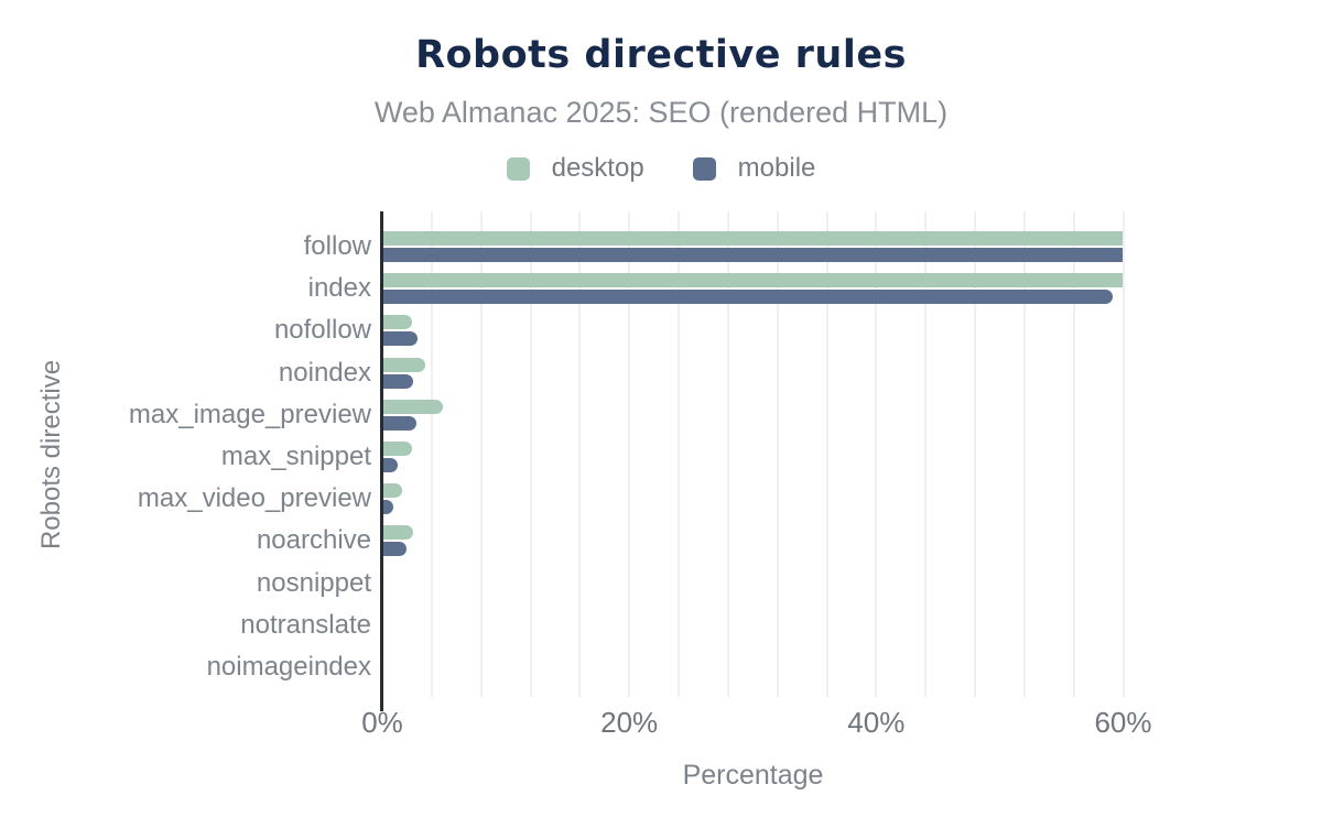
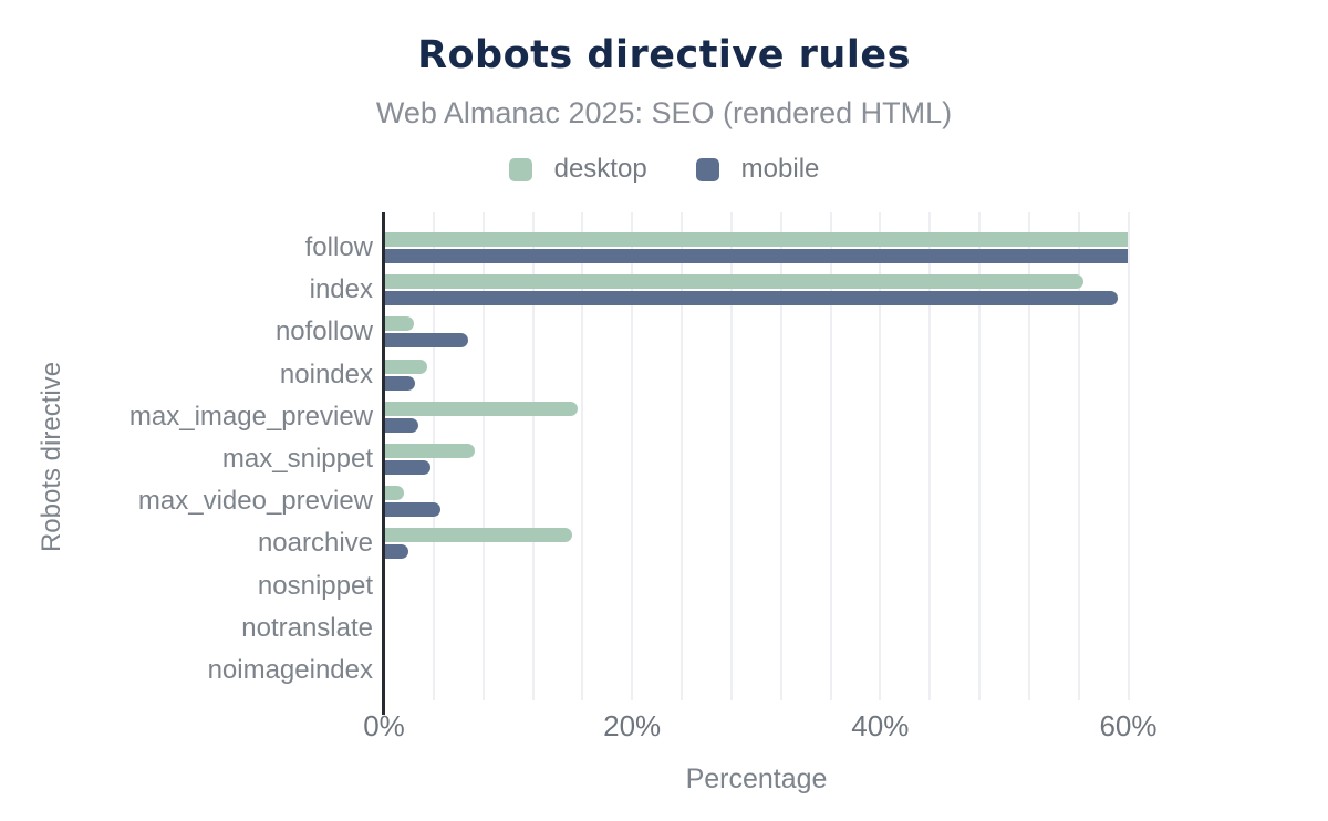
desktop/index: 59.9% -> 56.3%
mobile/nofollow: 2.8% -> 6.7%
desktop/max_image_preview: 4.8% -> 15.5%
desktop/max_snippet: 2.3% -> 7.2%
mobile/max_snippet: 1.2% -> 3.7%
mobile/max_video_preview: 0.8% -> 4.5%
desktop/noarchive: 2.4% -> 15.1%
